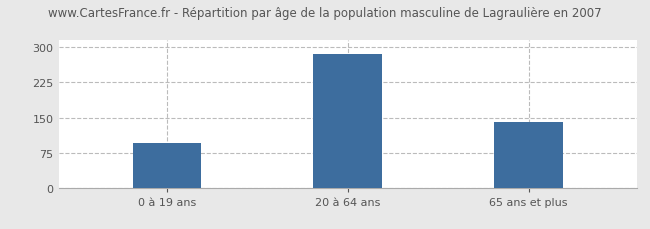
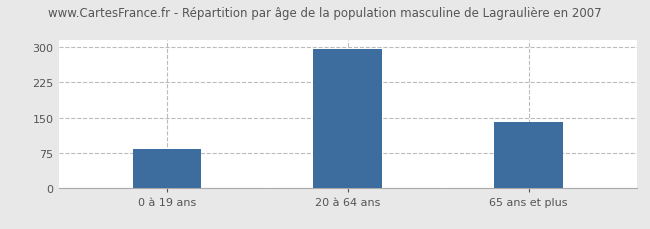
0 à 19 ans: 95 -> 82
20 à 64 ans: 285 -> 297
